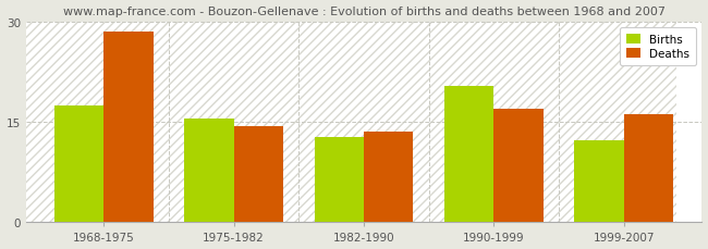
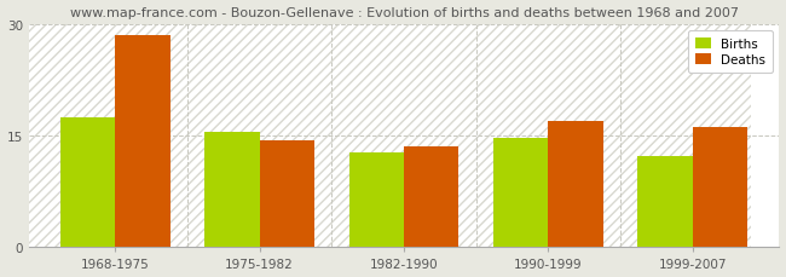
Births/1990-1999: 20.4 -> 14.7
